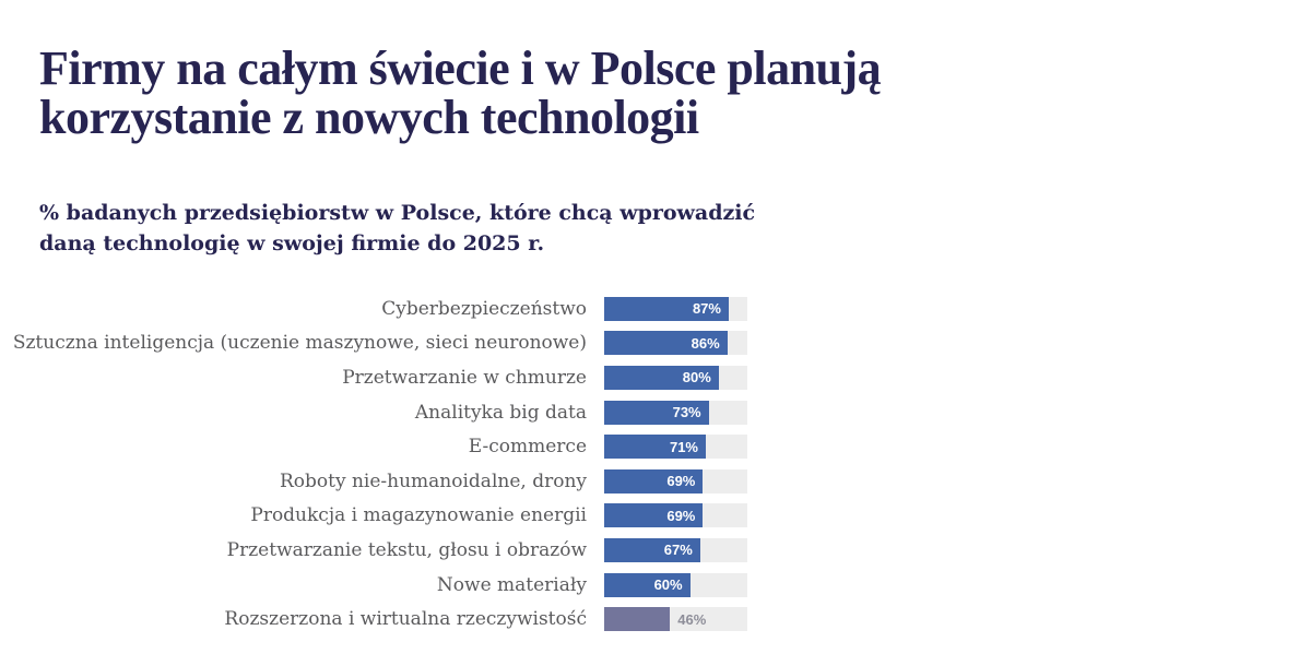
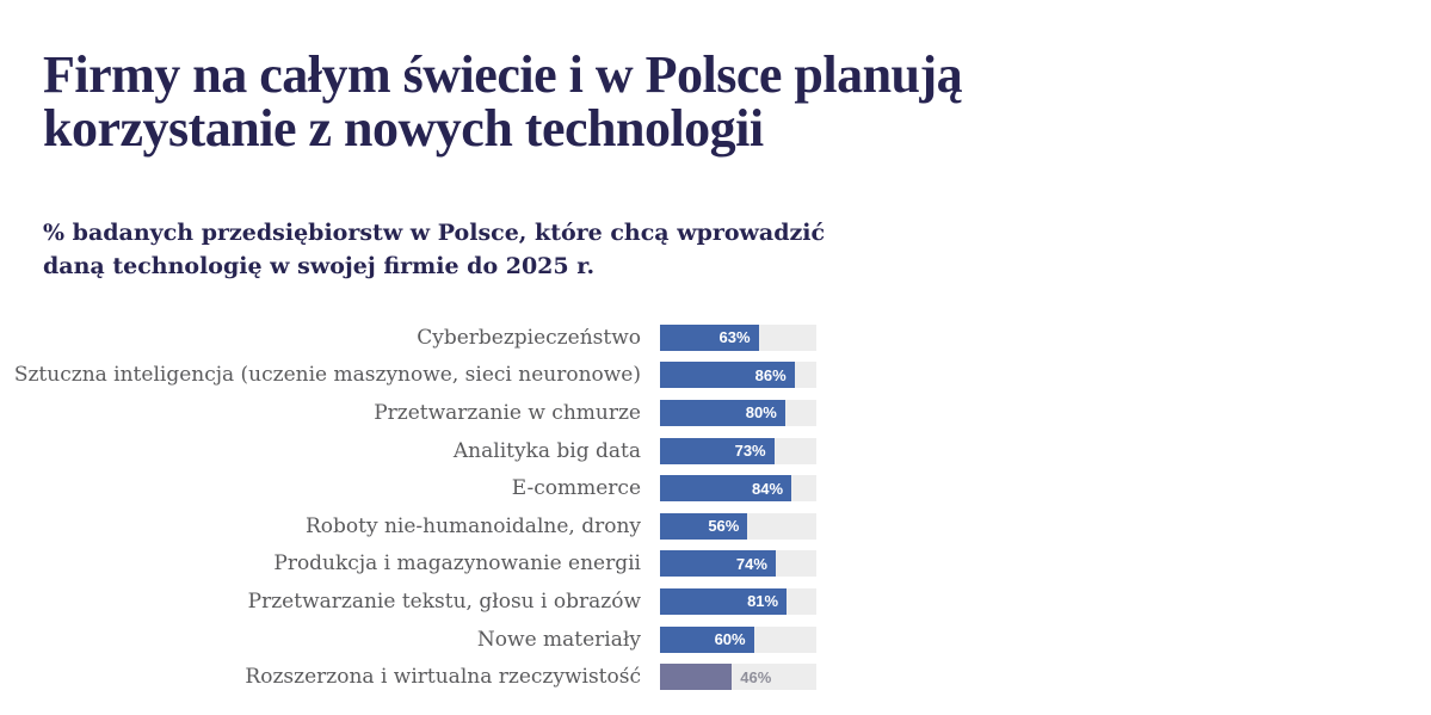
Cyberbezpieczeństwo: 87% -> 63%
E-commerce: 71% -> 84%
Roboty nie-humanoidalne, drony: 69% -> 56%
Produkcja i magazynowanie energii: 69% -> 74%
Przetwarzanie tekstu, głosu i obrazów: 67% -> 81%
